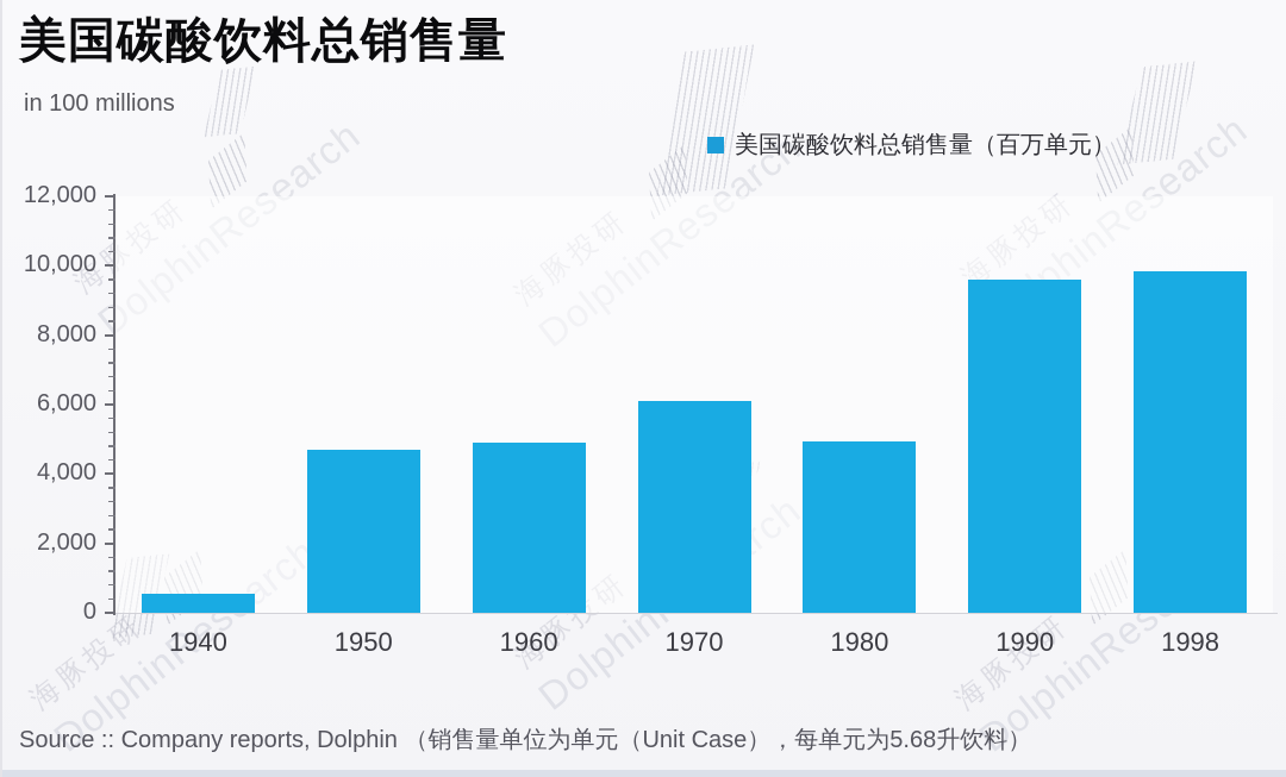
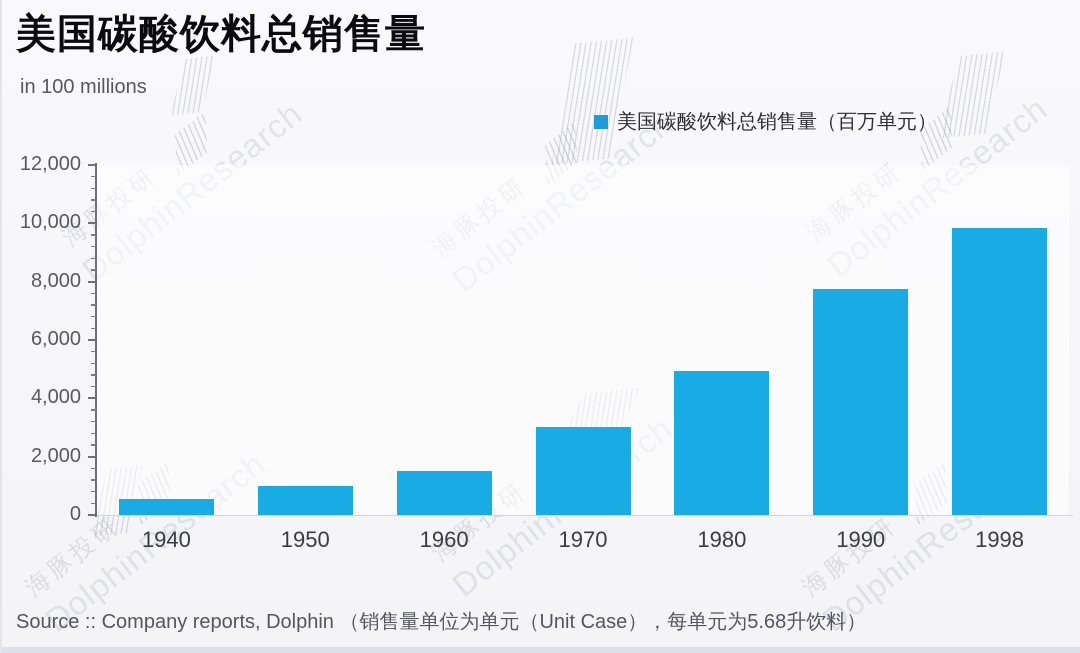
1950: 4700 -> 1000
1960: 4900 -> 1500
1970: 6100 -> 3000
1990: 9600 -> 7800
